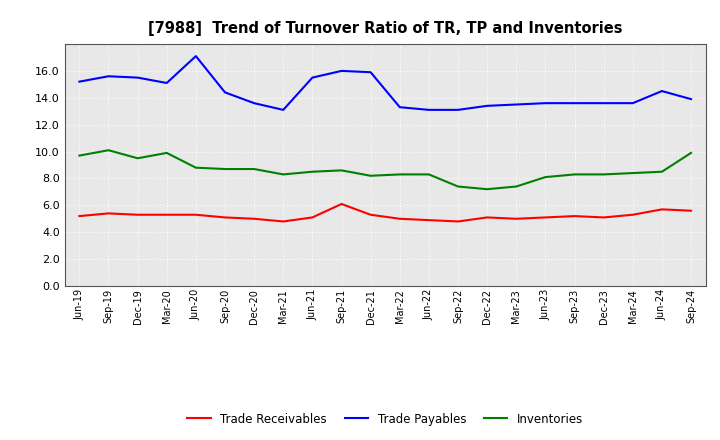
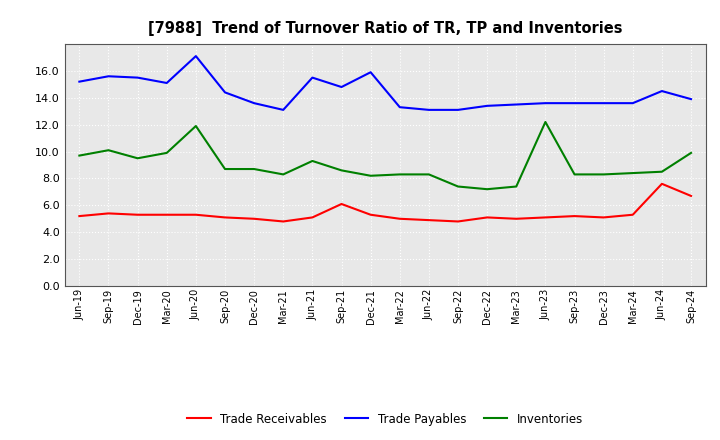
Inventories/Jun-20: 8.8 -> 11.9
Inventories/Jun-21: 8.5 -> 9.3
Trade Payables/Sep-21: 16.0 -> 14.8
Inventories/Jun-23: 8.1 -> 12.2
Trade Receivables/Jun-24: 5.7 -> 7.6
Trade Receivables/Sep-24: 5.6 -> 6.7
